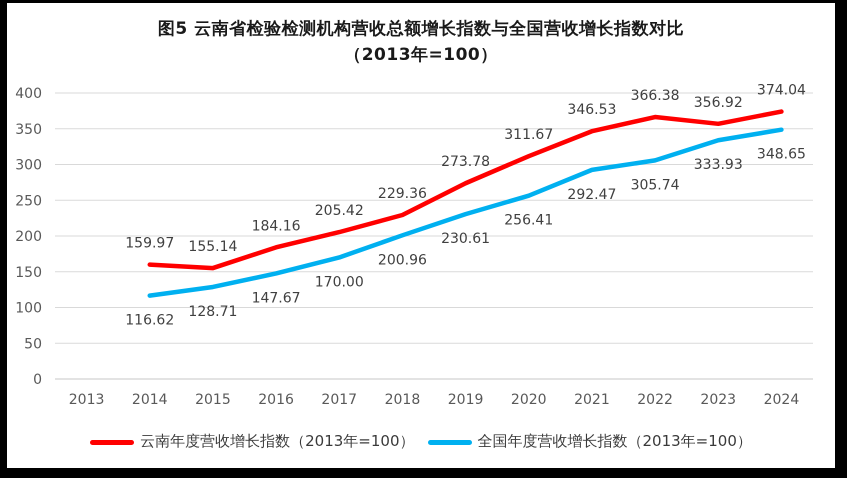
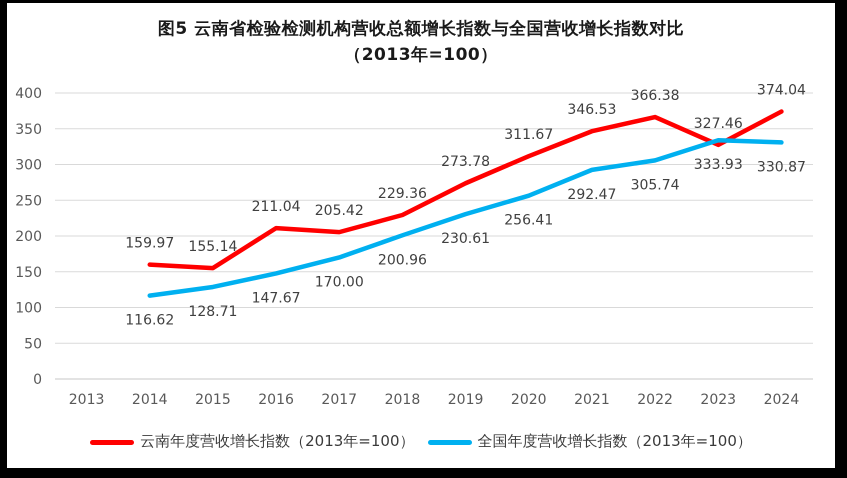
云南年度营收增长指数（2013年=100）/2016: 184.16 -> 211.04
云南年度营收增长指数（2013年=100）/2023: 356.92 -> 327.46
全国年度营收增长指数（2013年=100）/2024: 348.65 -> 330.87
